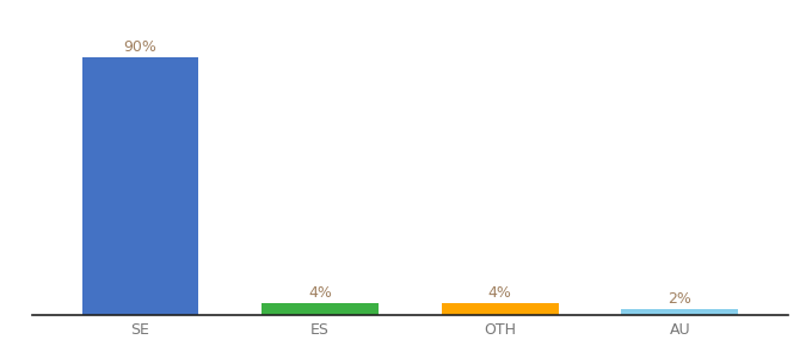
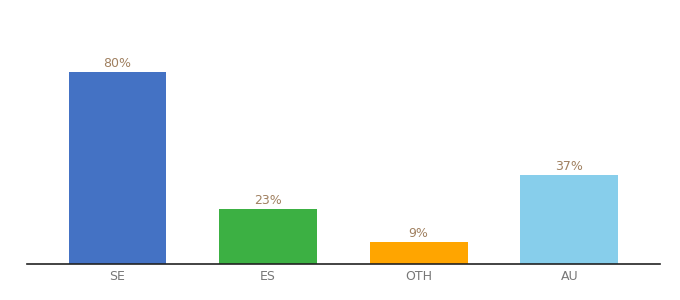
SE: 90% -> 80%
ES: 4% -> 23%
OTH: 4% -> 9%
AU: 2% -> 37%
